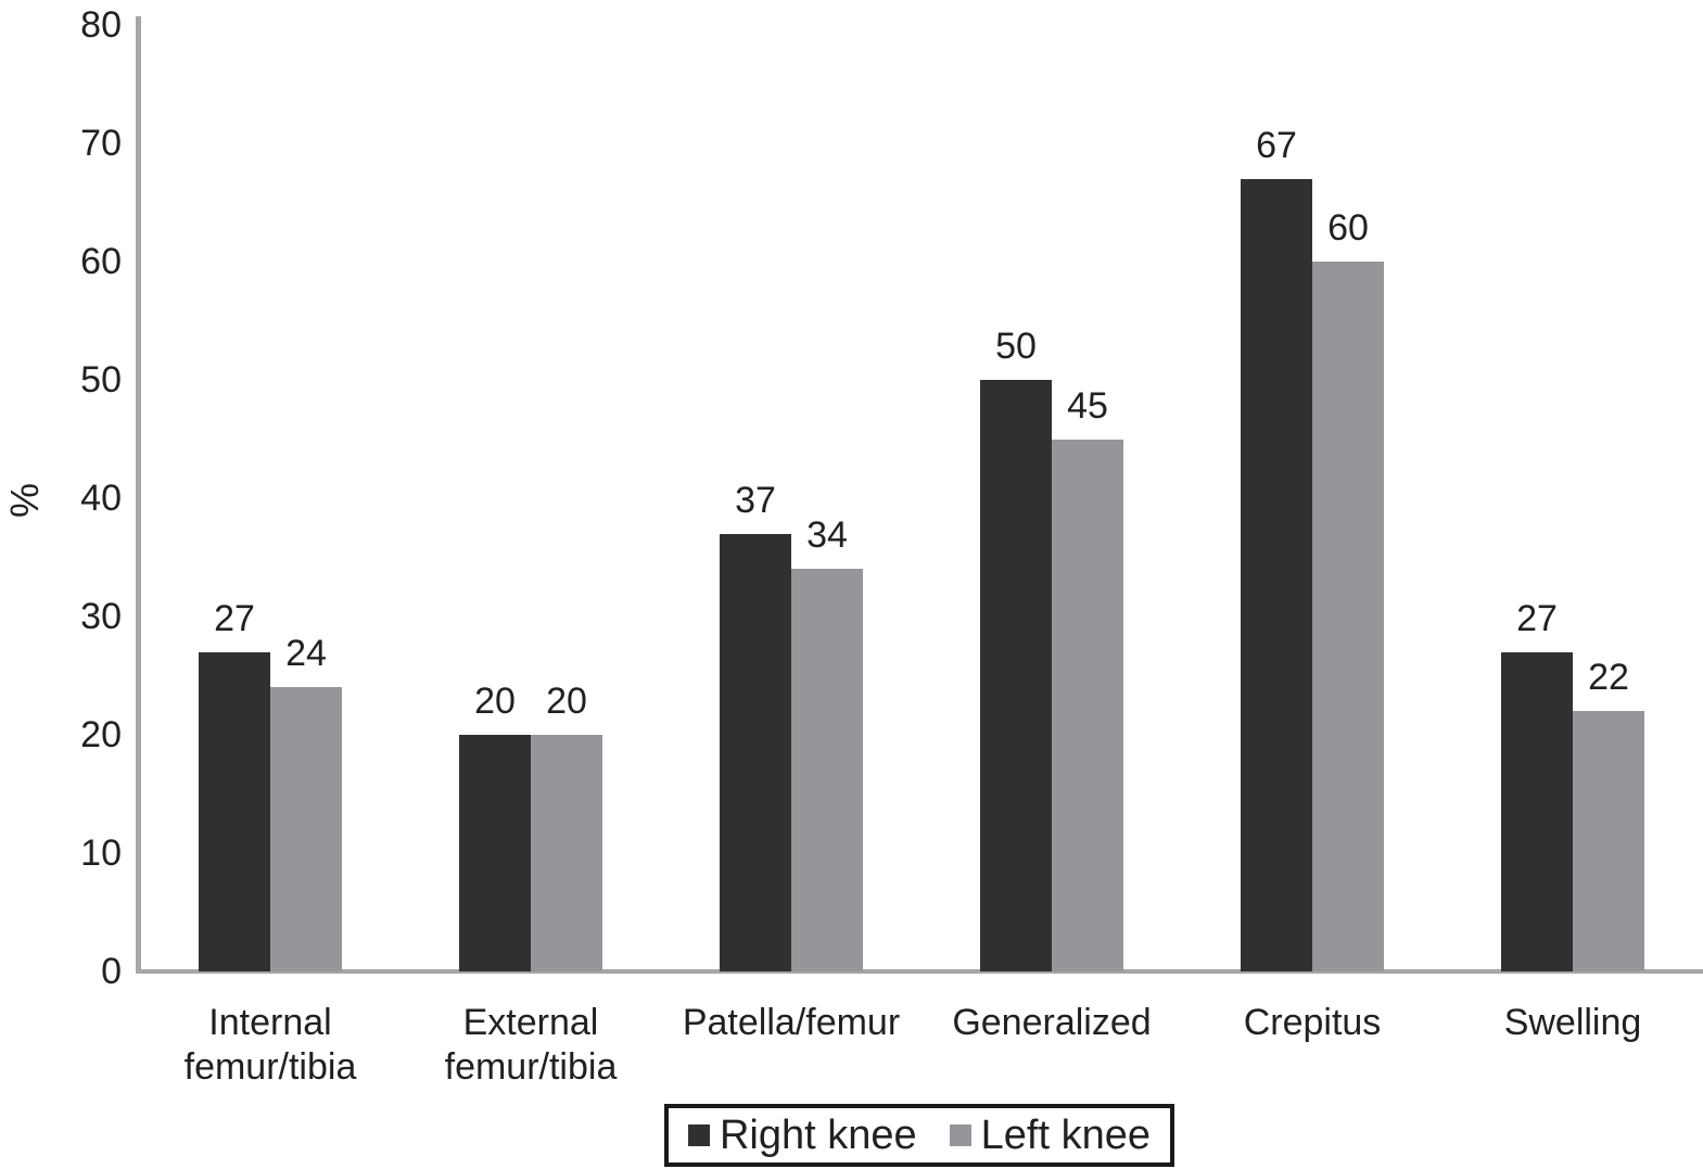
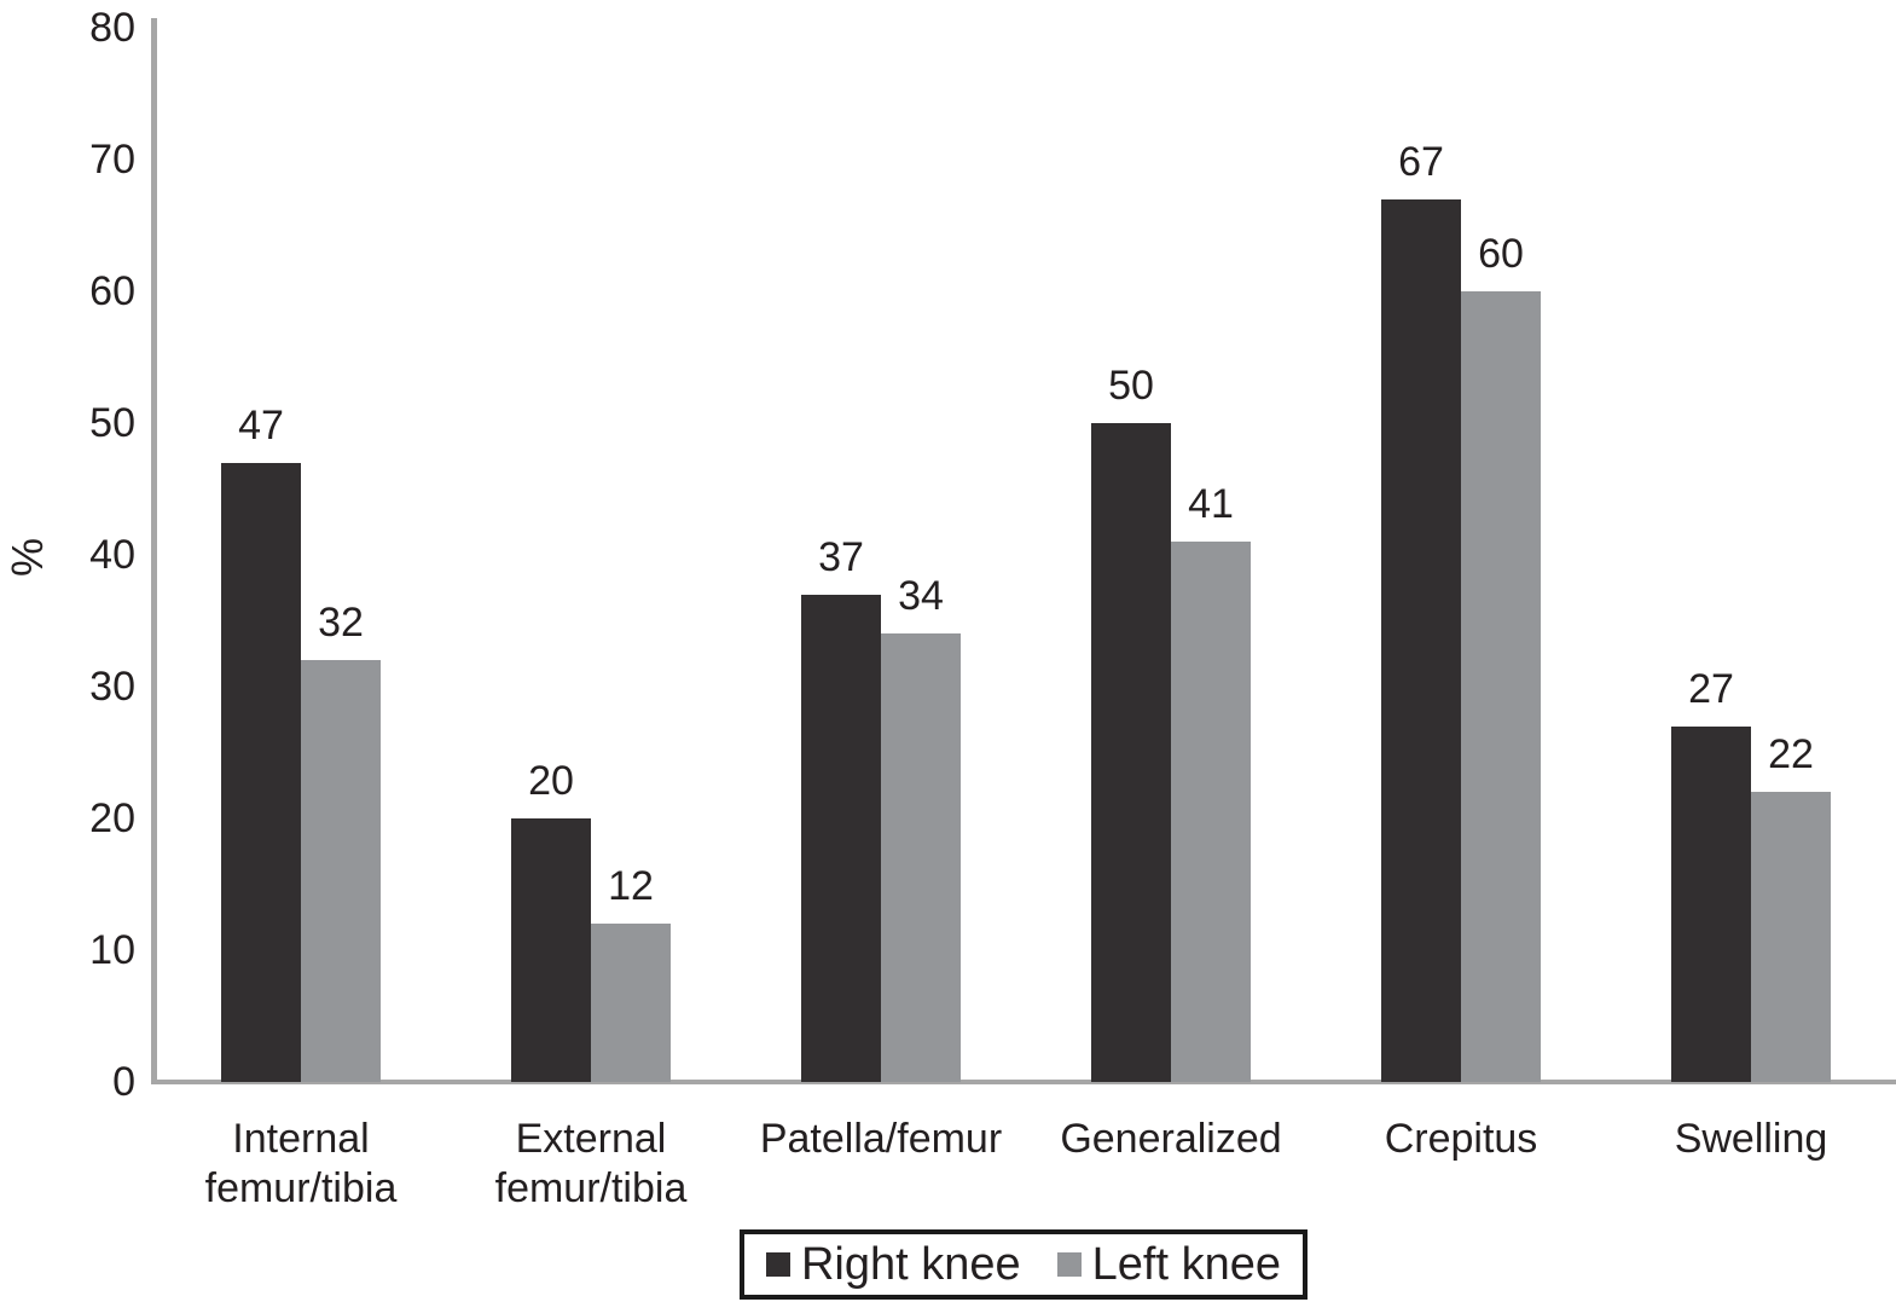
Right knee/Internal femur/tibia: 27 -> 47
Left knee/Internal femur/tibia: 24 -> 32
Left knee/External femur/tibia: 20 -> 12
Left knee/Generalized: 45 -> 41
